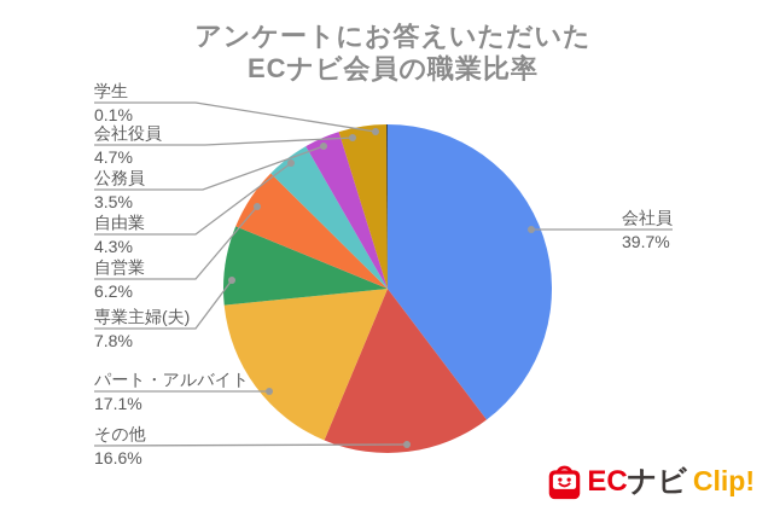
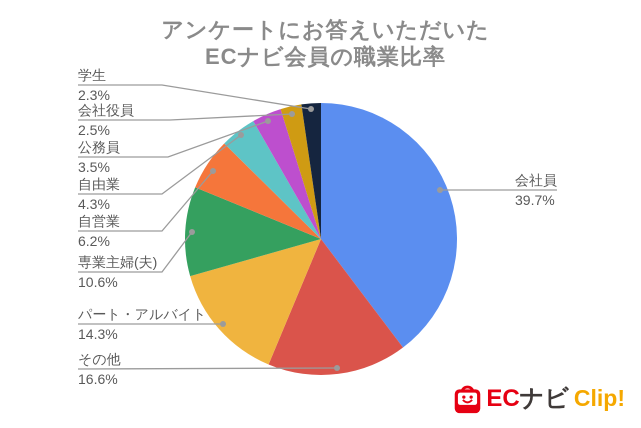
パート・アルバイト: 17.1% -> 14.3%
専業主婦(夫): 7.8% -> 10.6%
会社役員: 4.7% -> 2.5%
学生: 0.1% -> 2.3%
